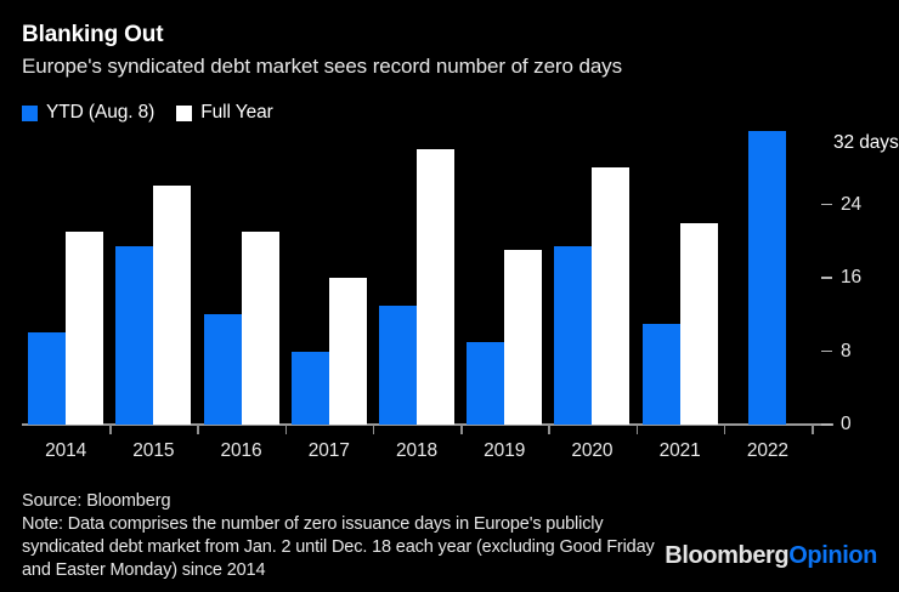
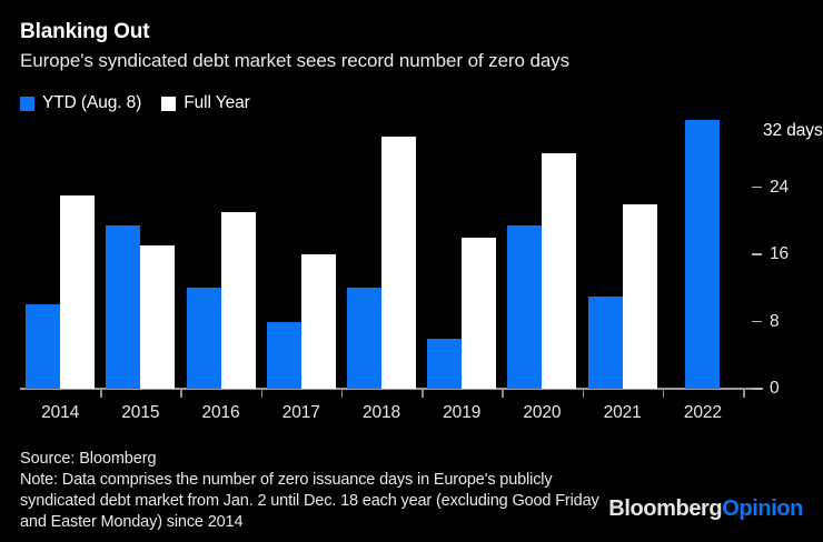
Full Year/2014: 21 -> 23
Full Year/2015: 26 -> 17
YTD (Aug. 8)/2018: 13 -> 12
YTD (Aug. 8)/2019: 9 -> 6
Full Year/2019: 19 -> 18
